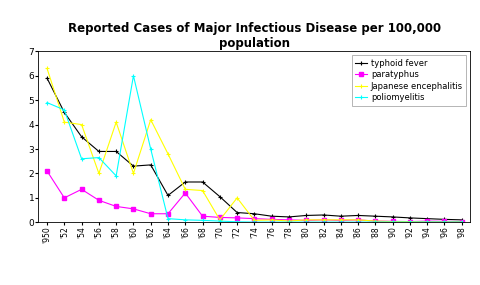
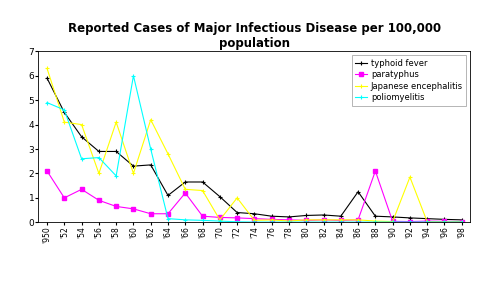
typhoid fever/'86: 0.28 -> 1.25
paratyphus/'88: 0.05 -> 2.10
Japanese encephalitis/'92: 0.03 -> 1.85
